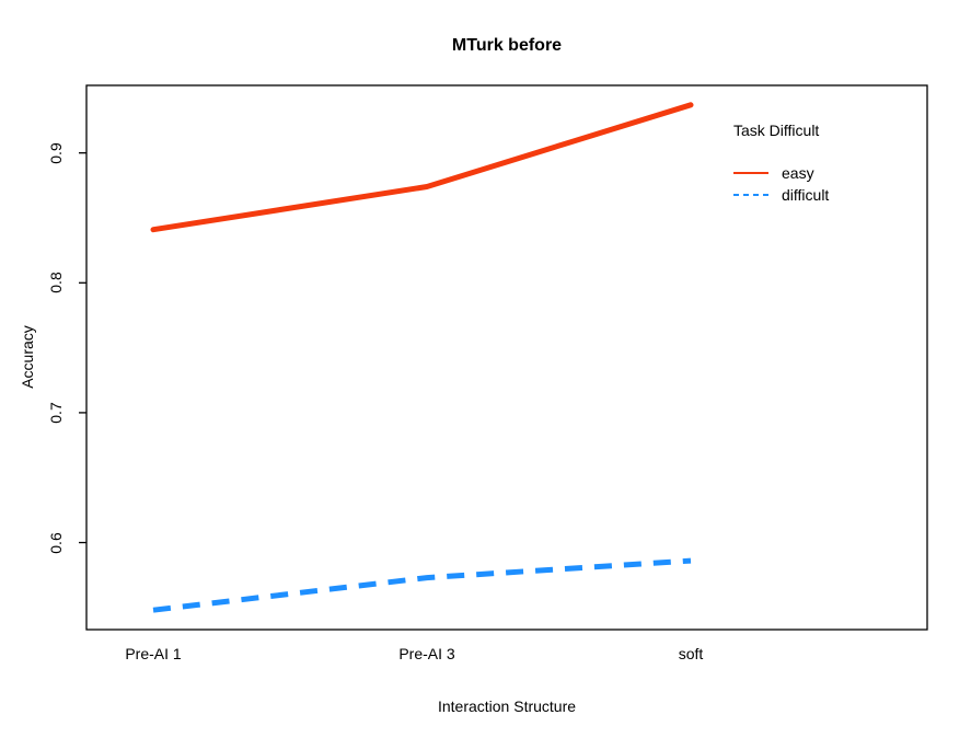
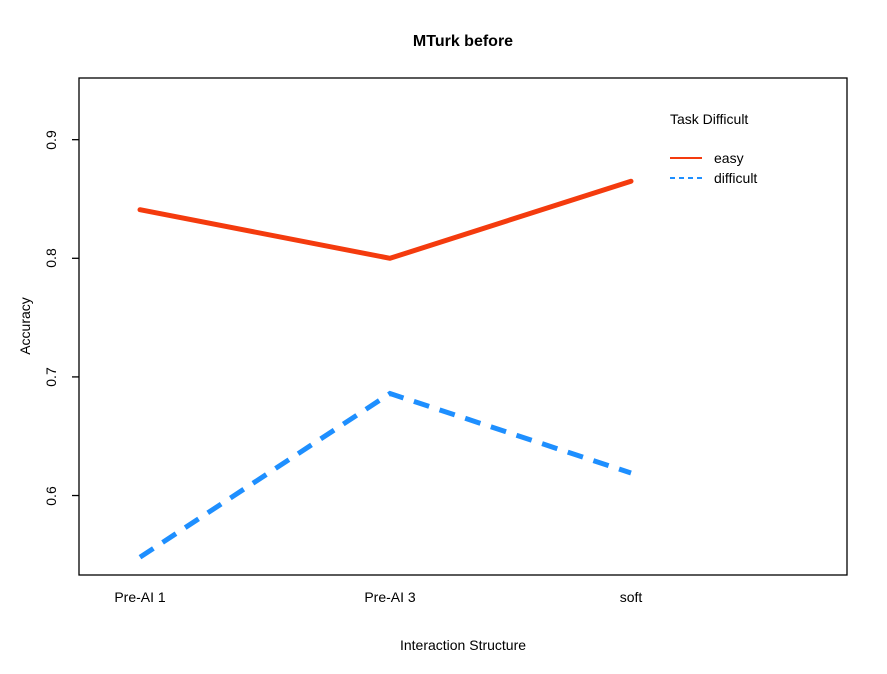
easy/Pre-AI 3: 0.874 -> 0.800
difficult/Pre-AI 3: 0.573 -> 0.686
easy/soft: 0.937 -> 0.865
difficult/soft: 0.586 -> 0.619
